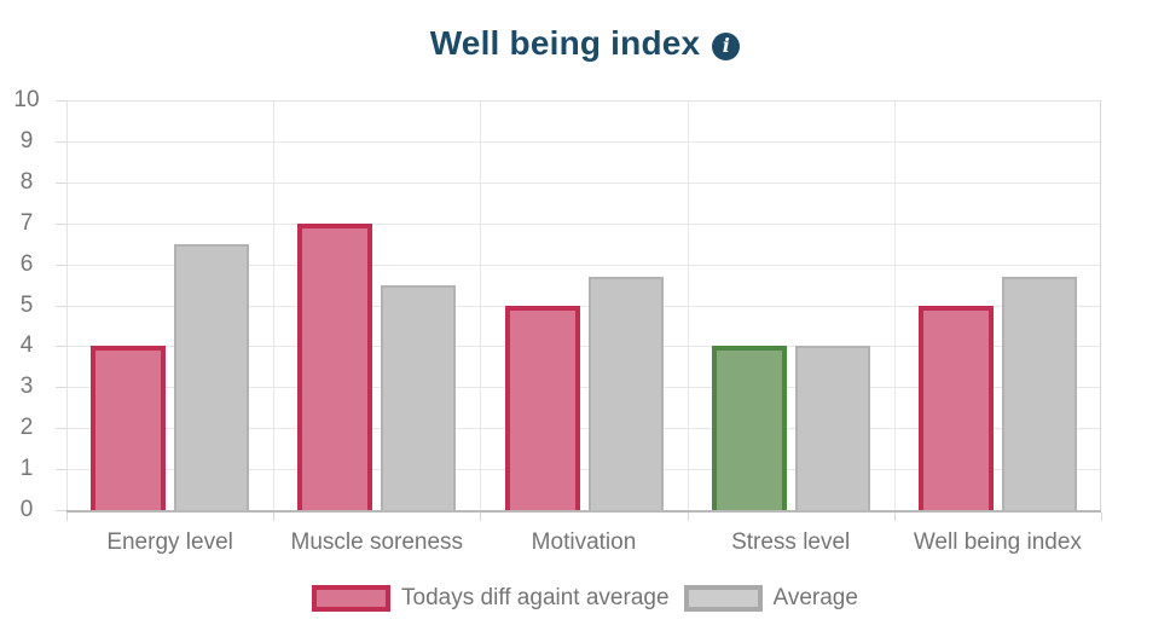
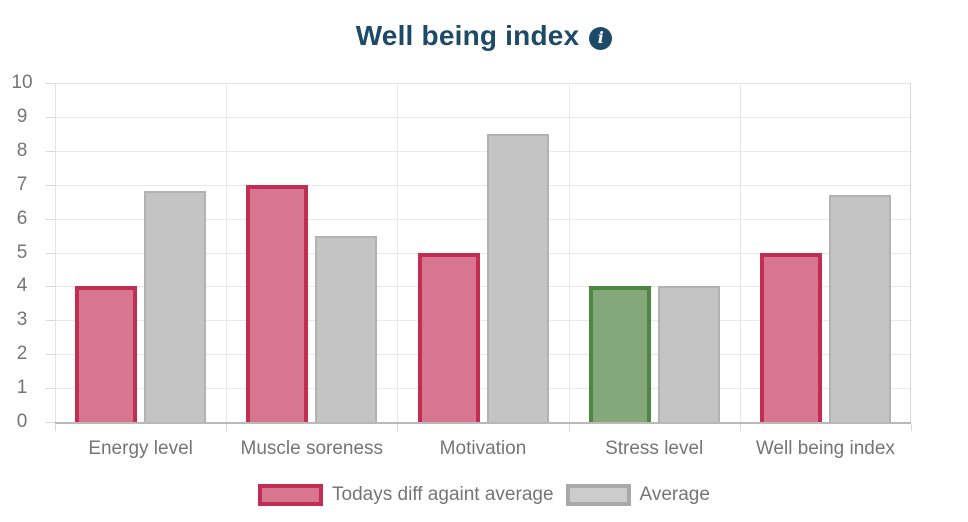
Average/Energy level: 6.5 -> 6.8
Average/Motivation: 5.7 -> 8.5
Average/Well being index: 5.7 -> 6.7
